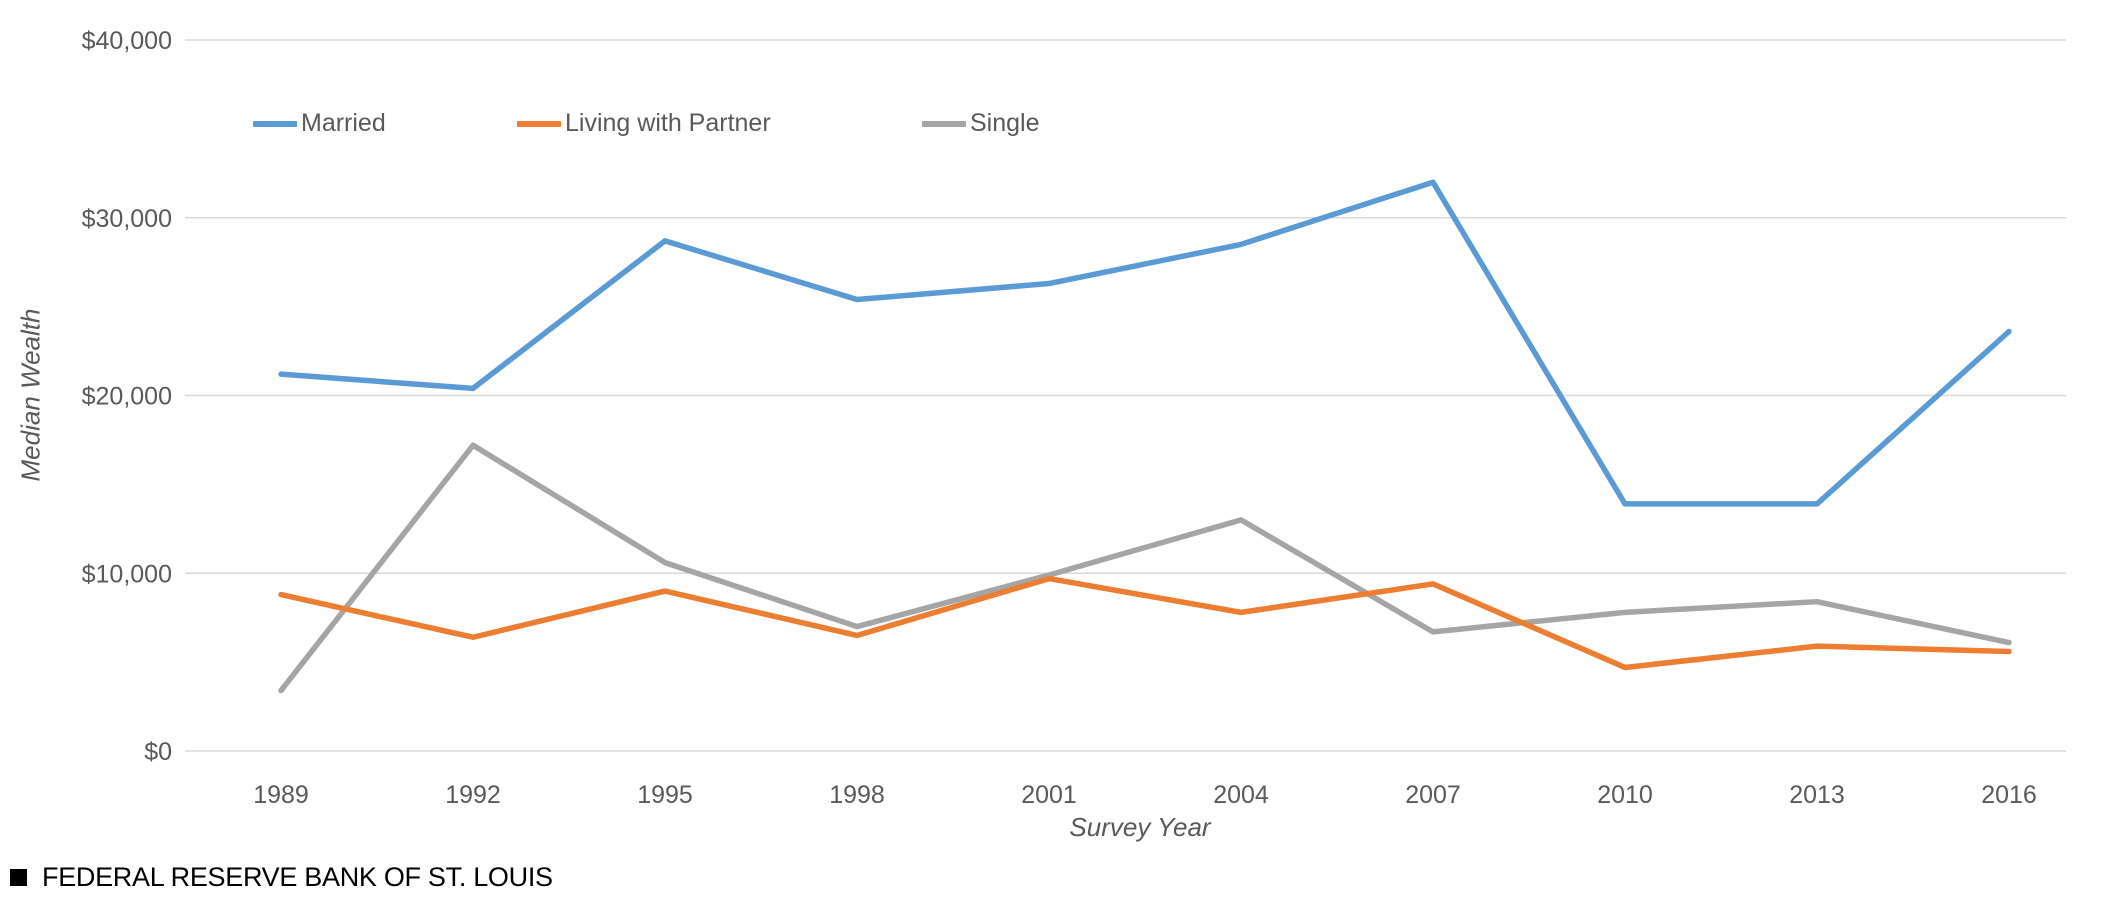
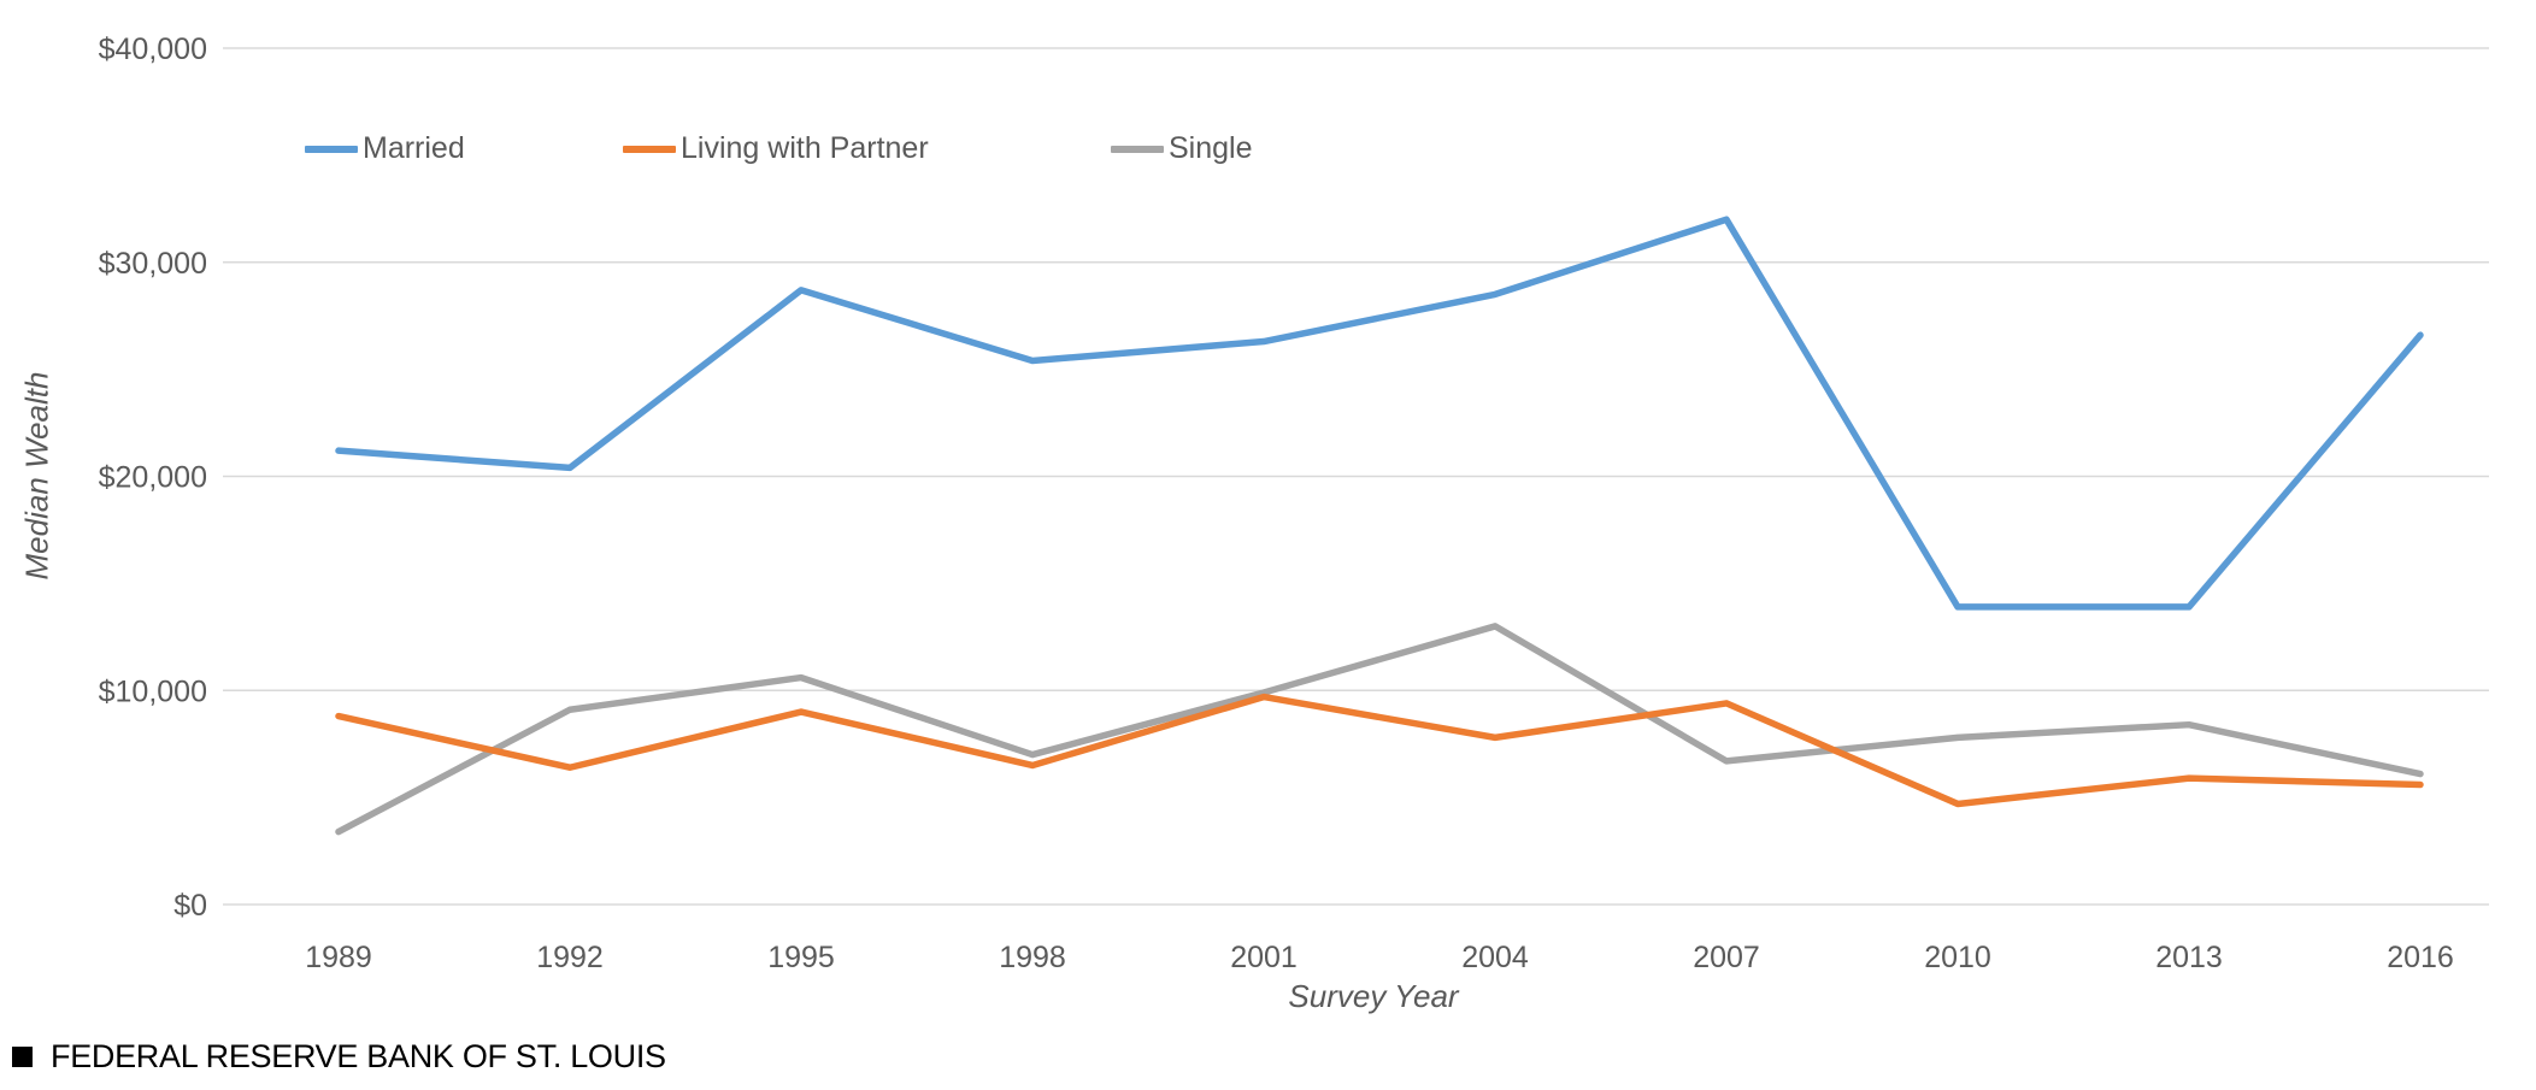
Single/1992: $17200 -> $9100
Married/2016: $23600 -> $26600
